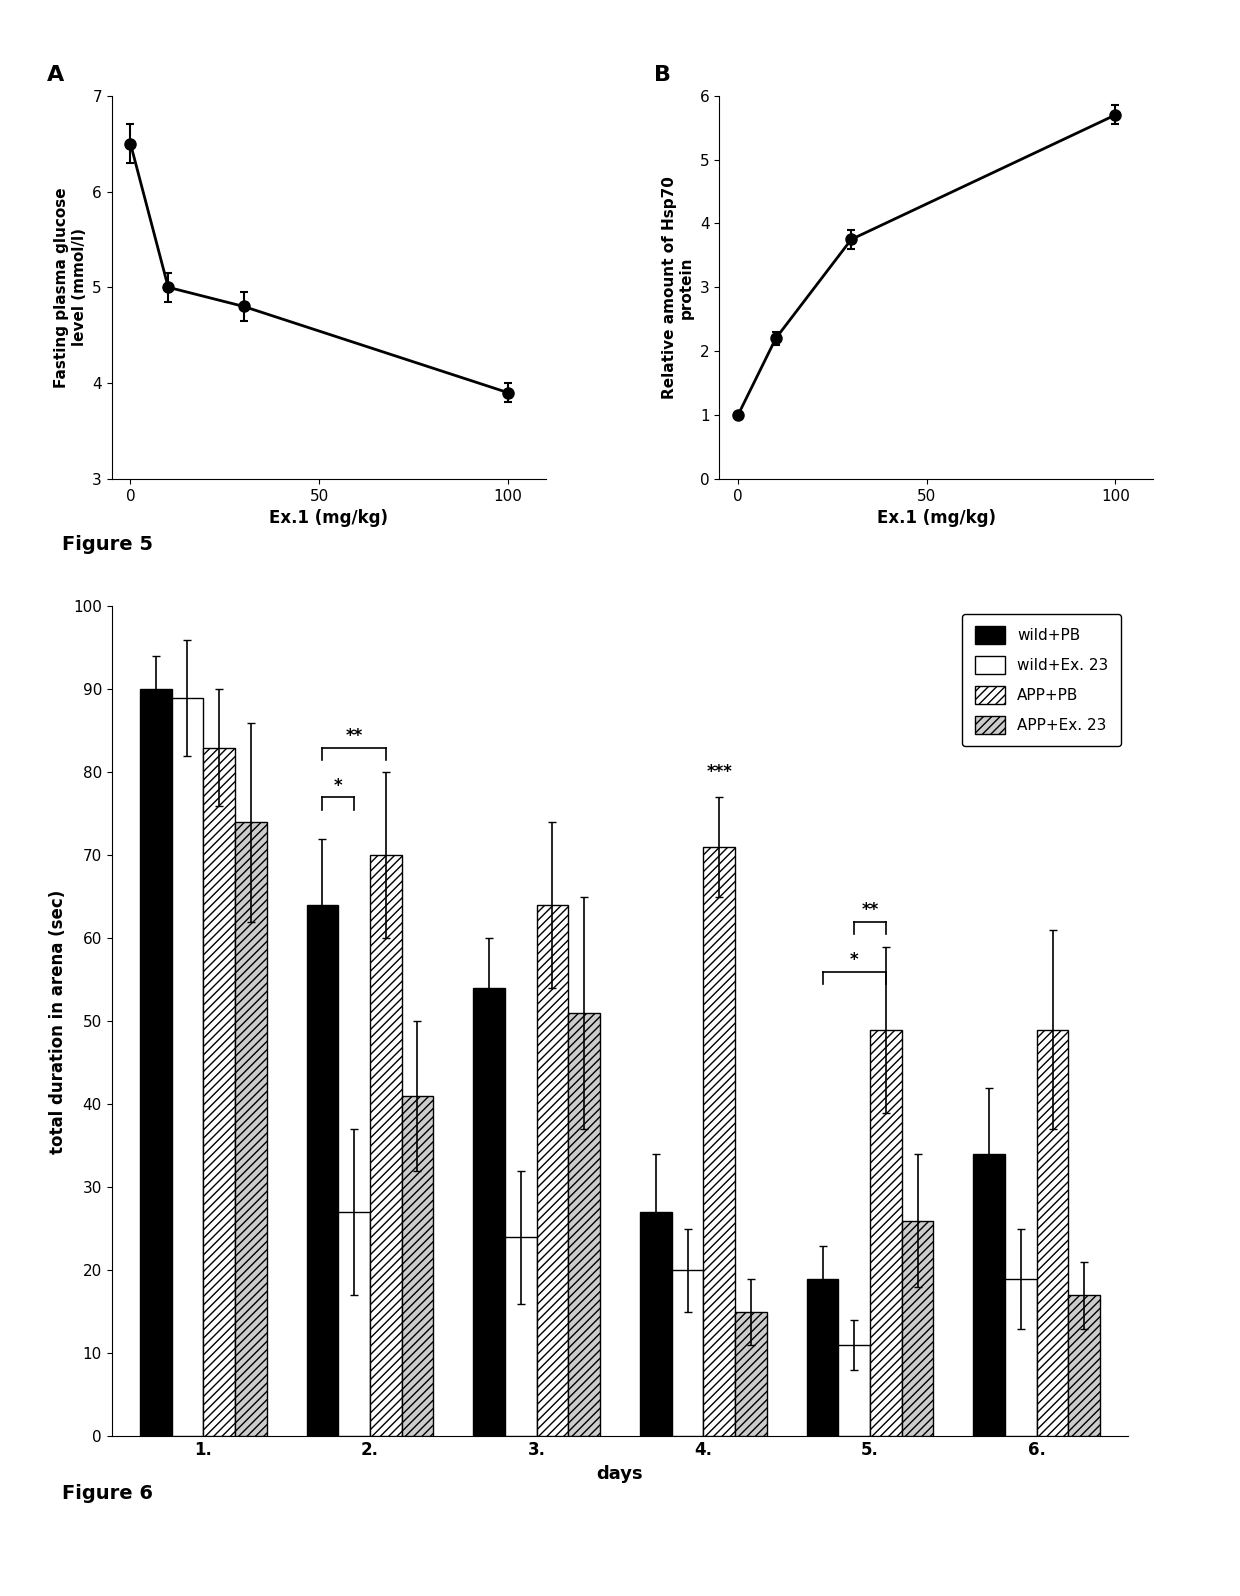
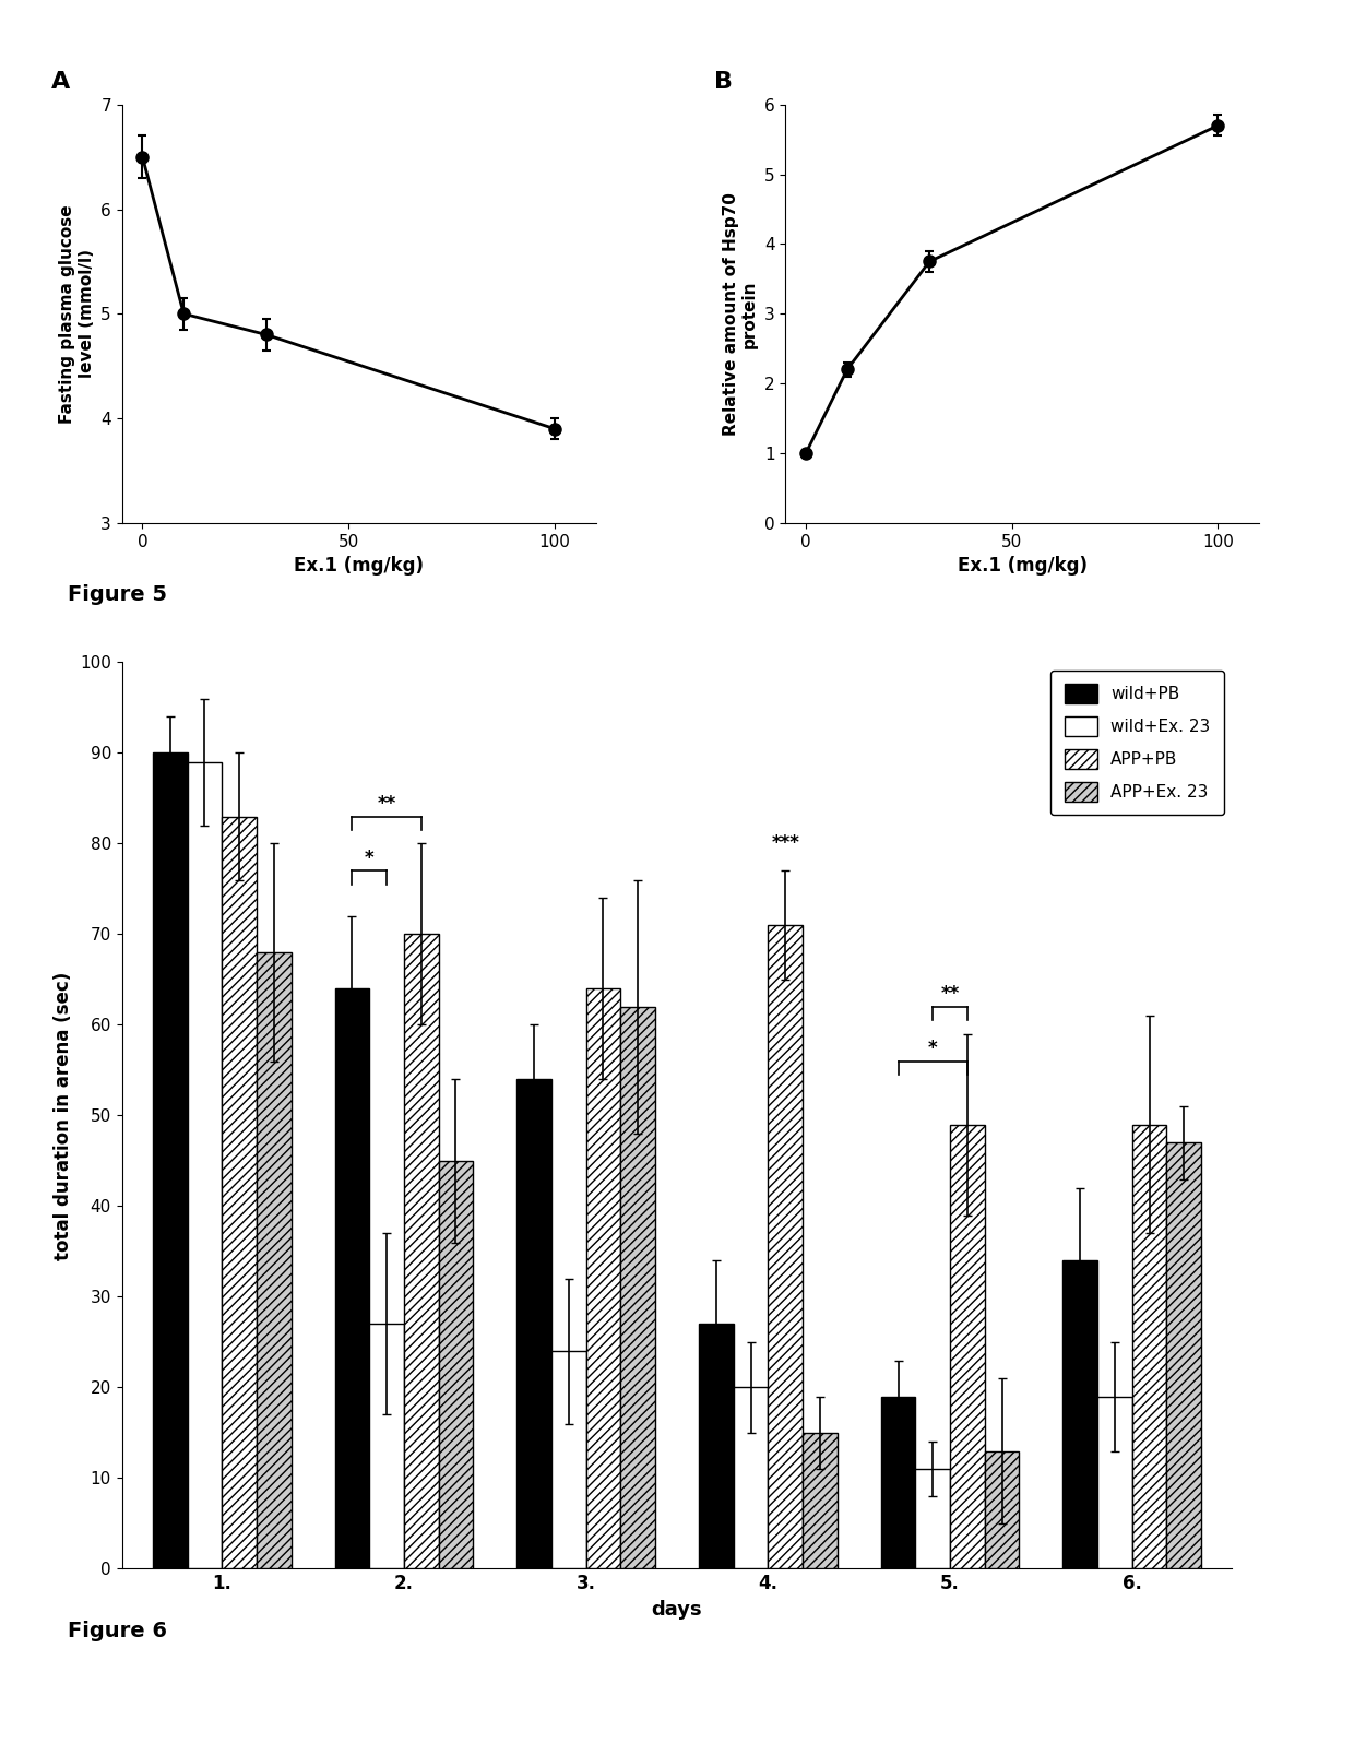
APP+Ex. 23/1.: 74 -> 68
APP+Ex. 23/2.: 41 -> 45
APP+Ex. 23/3.: 51 -> 62
APP+Ex. 23/5.: 26 -> 13
APP+Ex. 23/6.: 17 -> 47
